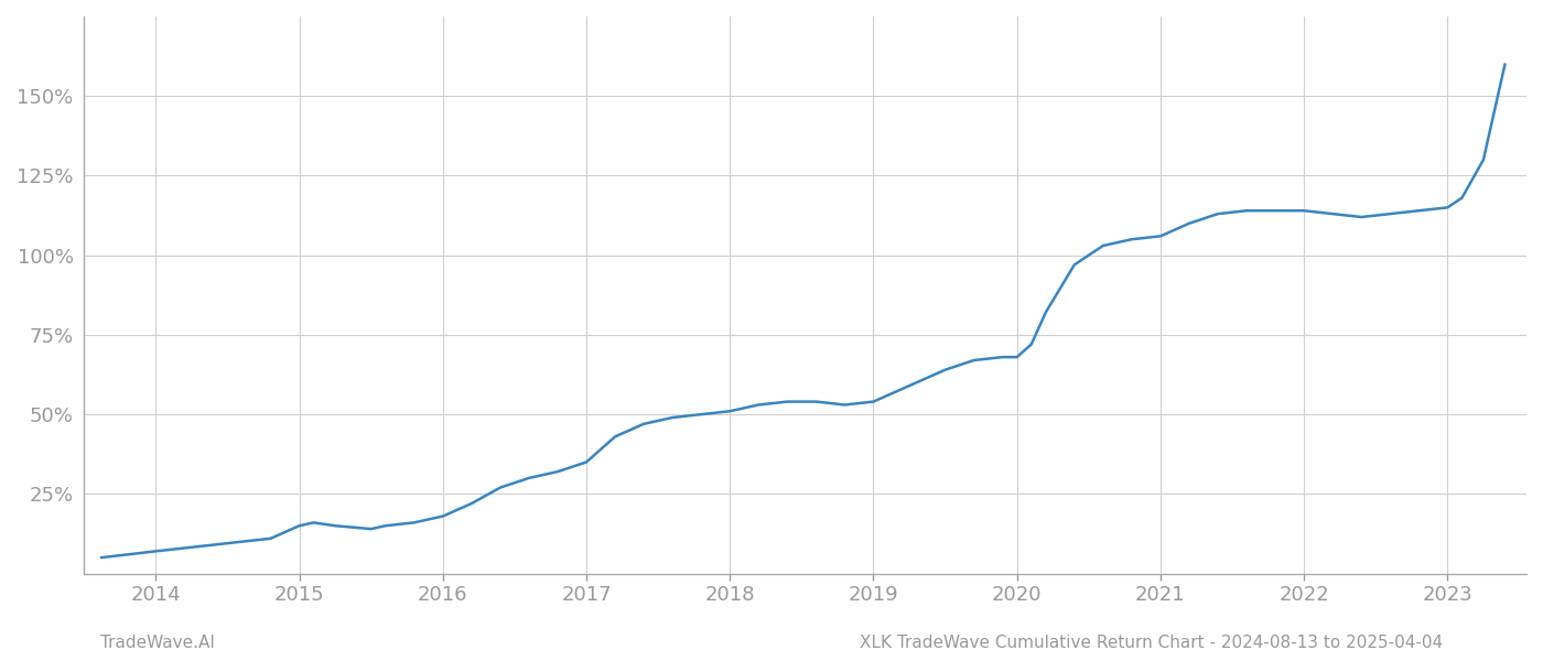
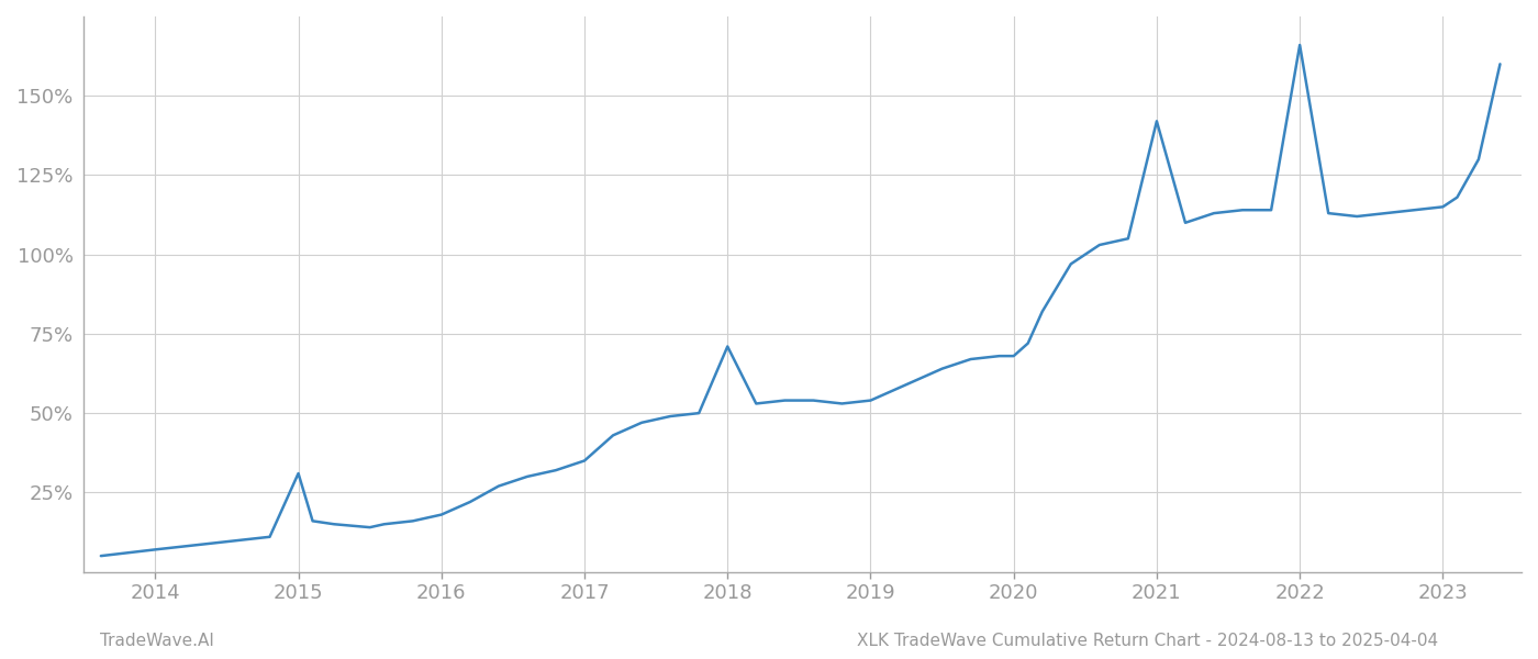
2015: 15.0% -> 31.0%
2018: 51.0% -> 71.0%
2021: 106.0% -> 142.0%
2022: 114.0% -> 166.0%
